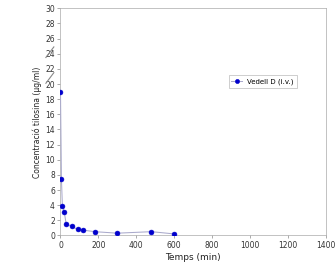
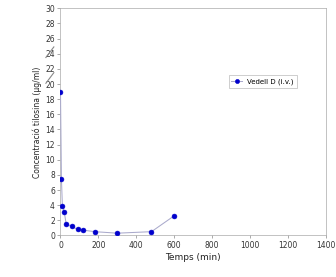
600: 0.2 -> 2.6
